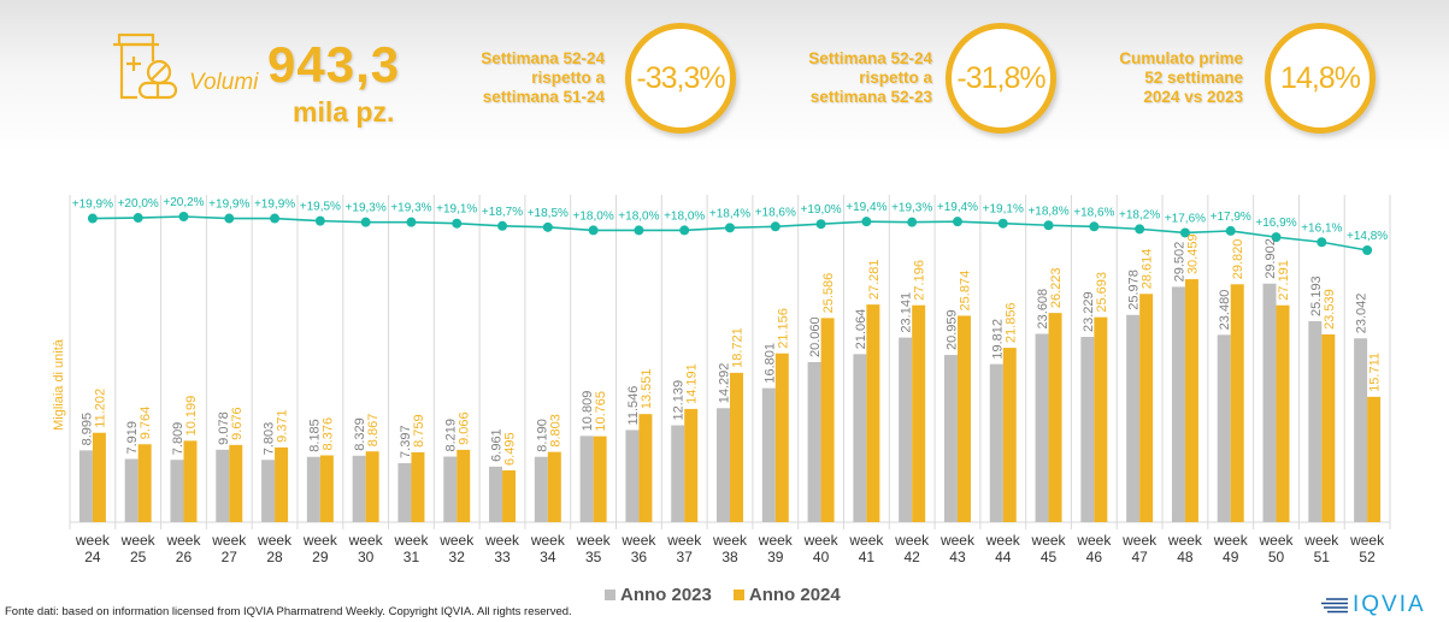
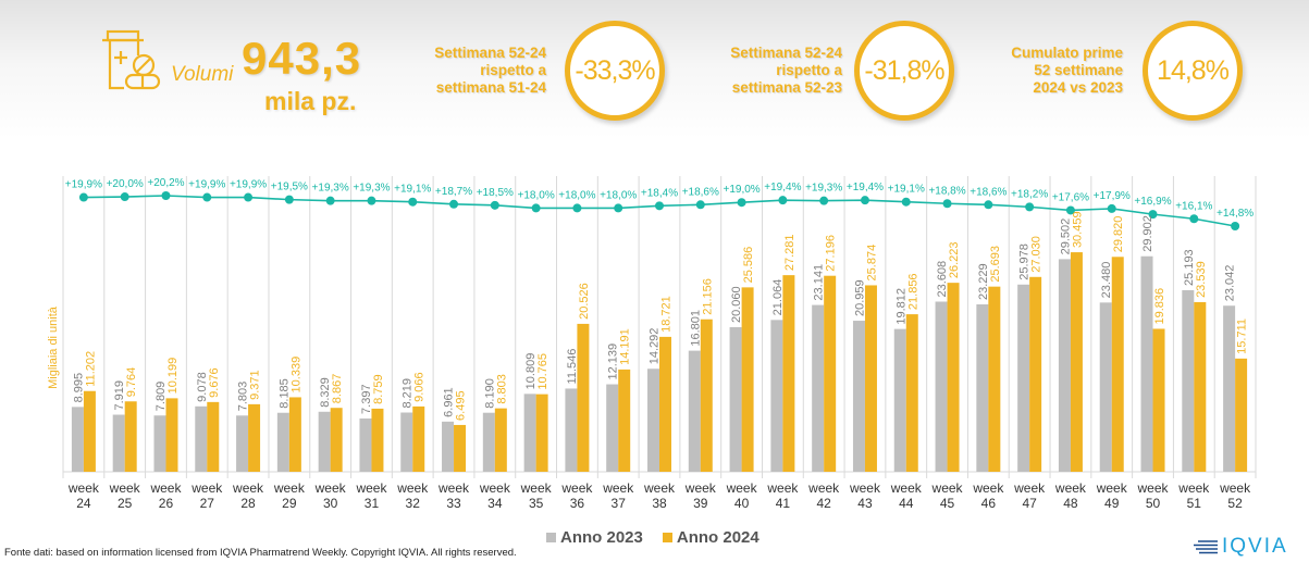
Anno 2024/week 29: 8.376 -> 10.339
Anno 2024/week 36: 13.551 -> 20.526
Anno 2024/week 47: 28.614 -> 27.030
Anno 2024/week 50: 27.191 -> 19.836
